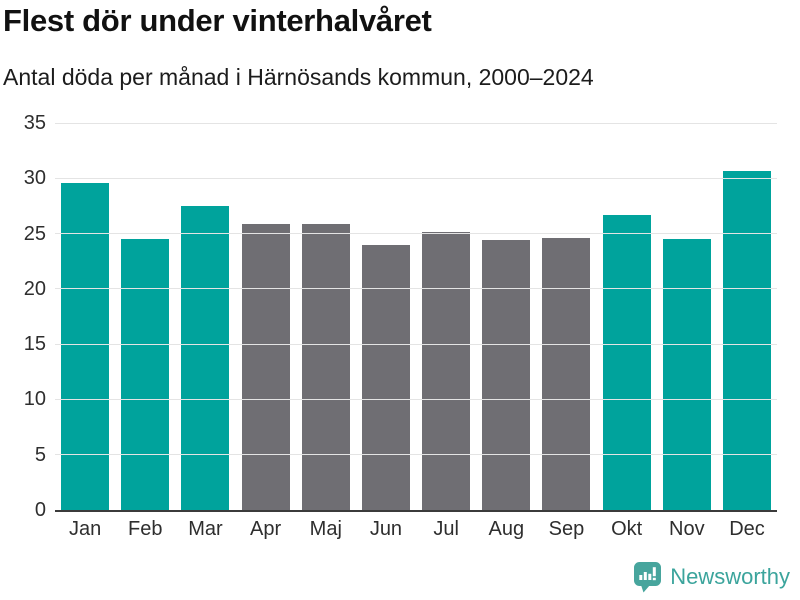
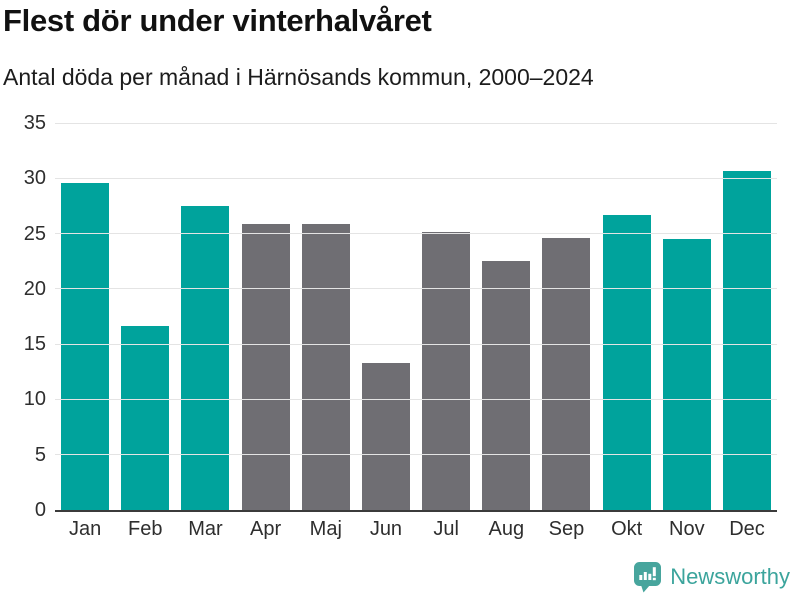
Feb: 24.5 -> 16.6
Jun: 24.0 -> 13.3
Aug: 24.4 -> 22.5
